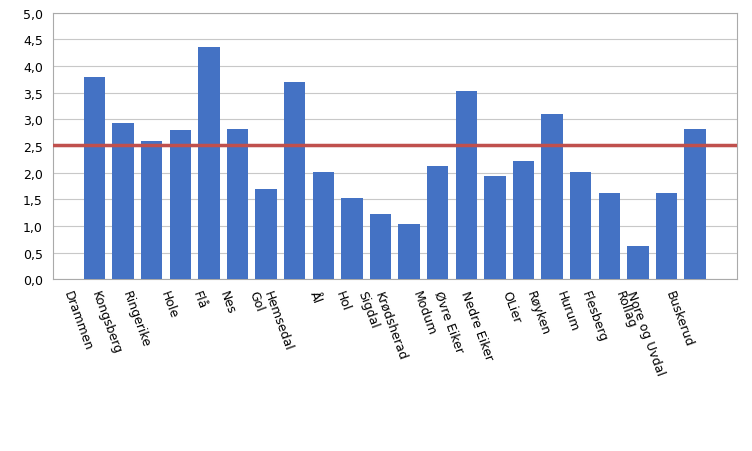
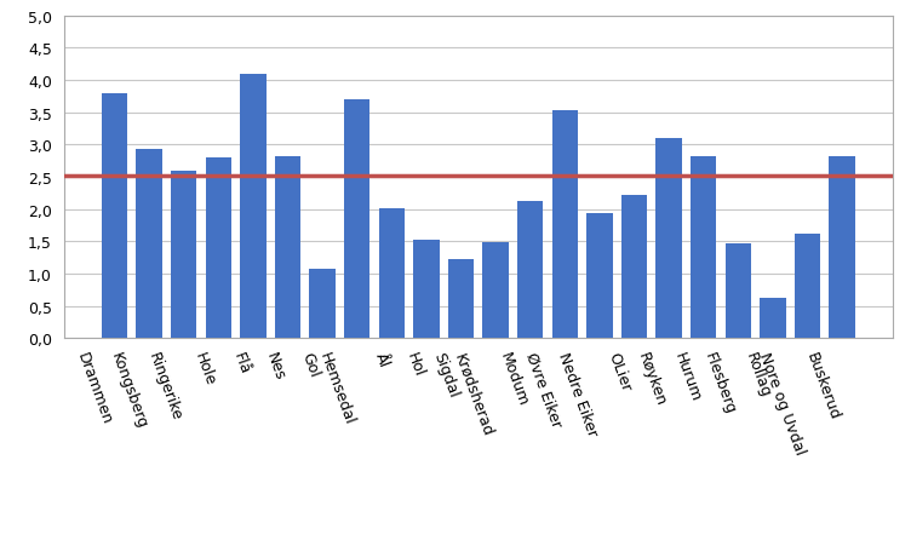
Flå: 4,35 -> 4,10
Gol: 1,70 -> 1,08
Krødsherad: 1,03 -> 1,48
Hurum: 2,02 -> 2,82
Flesberg: 1,62 -> 1,46
